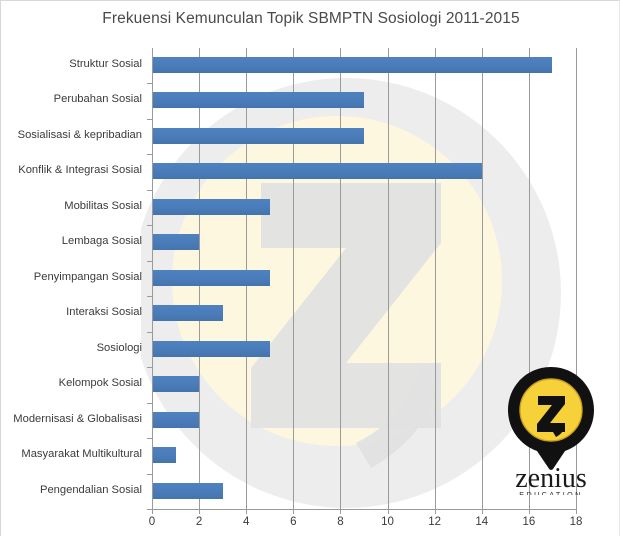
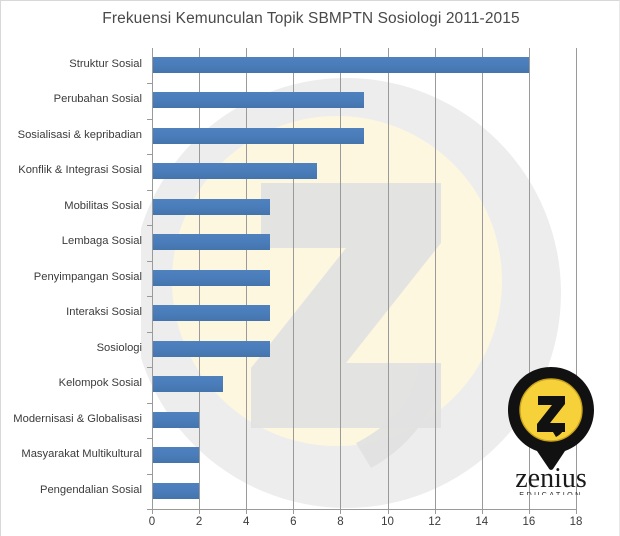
Struktur Sosial: 17 -> 16
Konflik & Integrasi Sosial: 14 -> 7
Lembaga Sosial: 2 -> 5
Interaksi Sosial: 3 -> 5
Kelompok Sosial: 2 -> 3
Masyarakat Multikultural: 1 -> 2
Pengendalian Sosial: 3 -> 2
